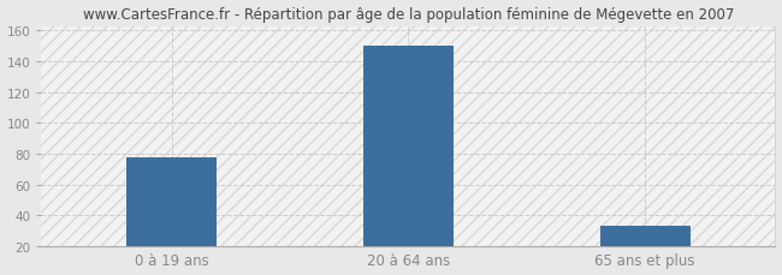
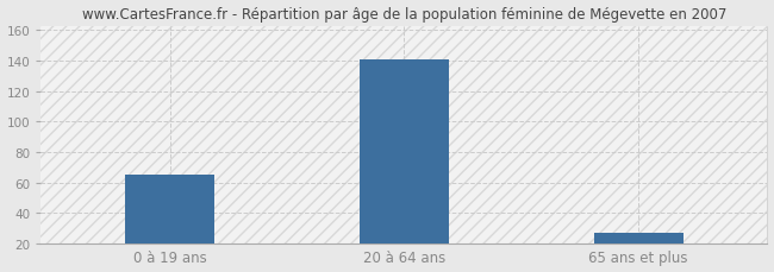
0 à 19 ans: 78 -> 65
20 à 64 ans: 150 -> 141
65 ans et plus: 33 -> 27
